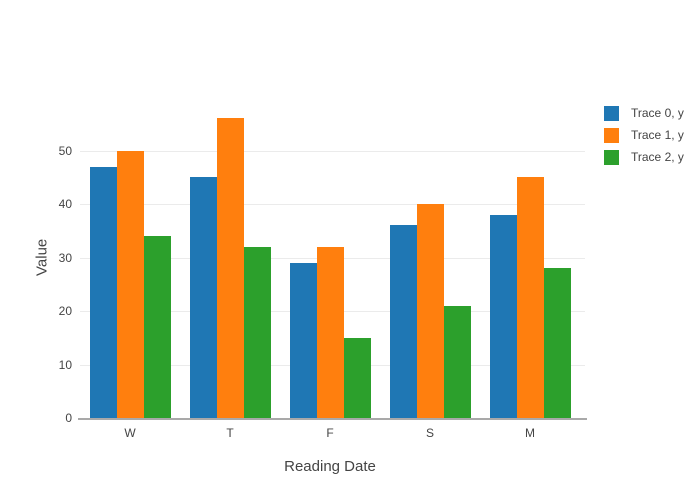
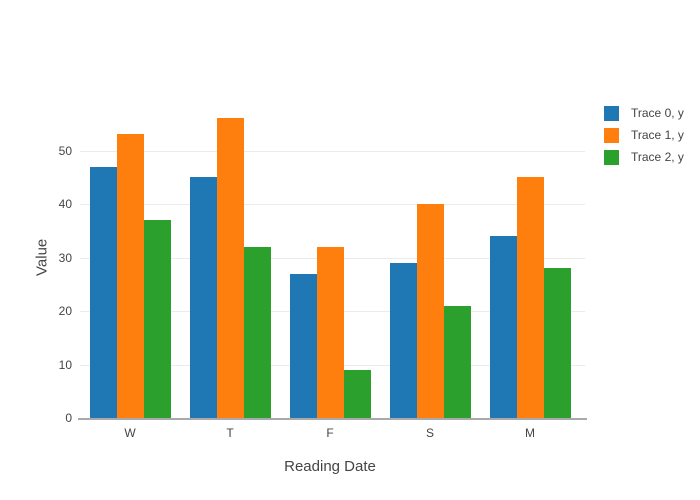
Trace 1, y/W: 50 -> 53
Trace 2, y/W: 34 -> 37
Trace 0, y/F: 29 -> 27
Trace 2, y/F: 15 -> 9
Trace 0, y/S: 36 -> 29
Trace 0, y/M: 38 -> 34
